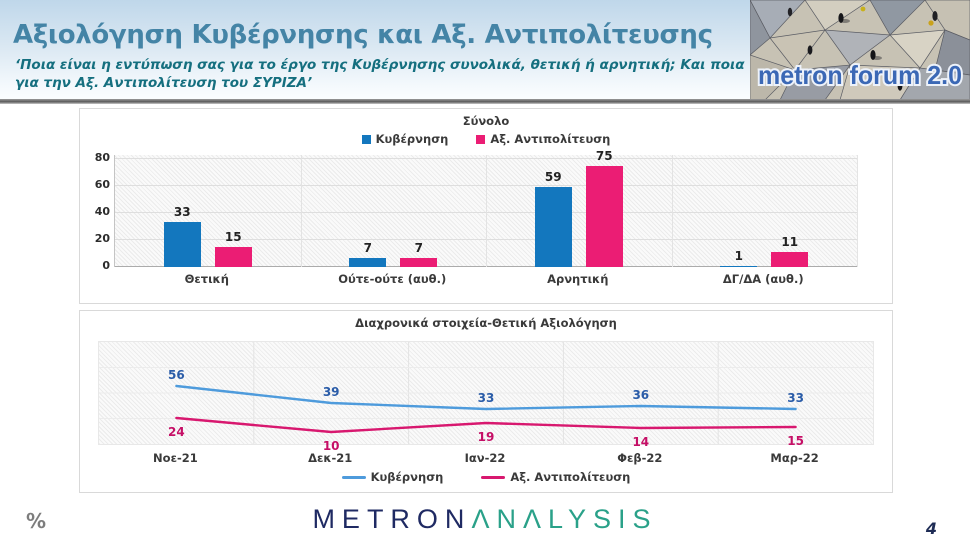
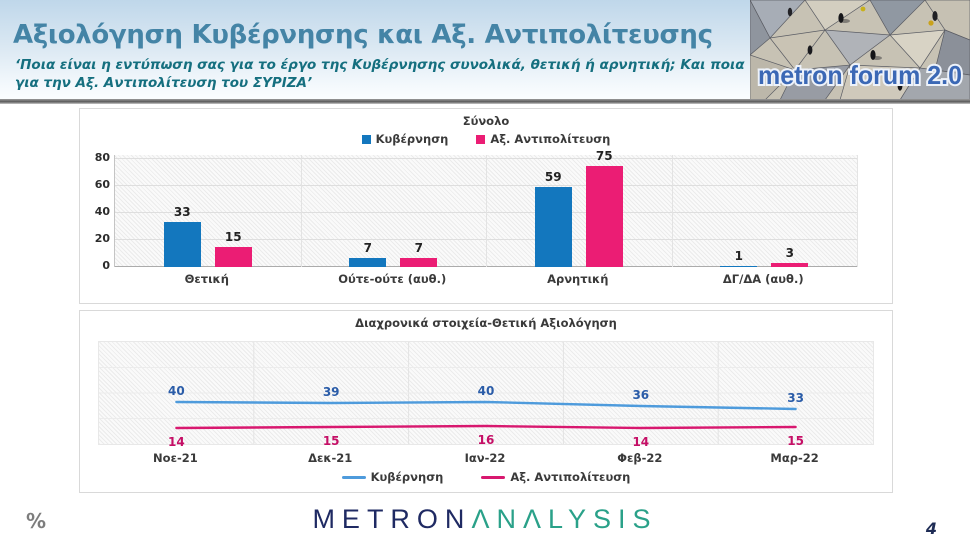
Σύνολο/Αξ. Αντιπολίτευση/ΔΓ/ΔΑ (αυθ.): 11 -> 3
Διαχρονικά στοιχεία-Θετική Αξιολόγηση/Κυβέρνηση/Νοε-21: 56 -> 40
Διαχρονικά στοιχεία-Θετική Αξιολόγηση/Αξ. Αντιπολίτευση/Νοε-21: 24 -> 14
Διαχρονικά στοιχεία-Θετική Αξιολόγηση/Αξ. Αντιπολίτευση/Δεκ-21: 10 -> 15
Διαχρονικά στοιχεία-Θετική Αξιολόγηση/Κυβέρνηση/Ιαν-22: 33 -> 40
Διαχρονικά στοιχεία-Θετική Αξιολόγηση/Αξ. Αντιπολίτευση/Ιαν-22: 19 -> 16
